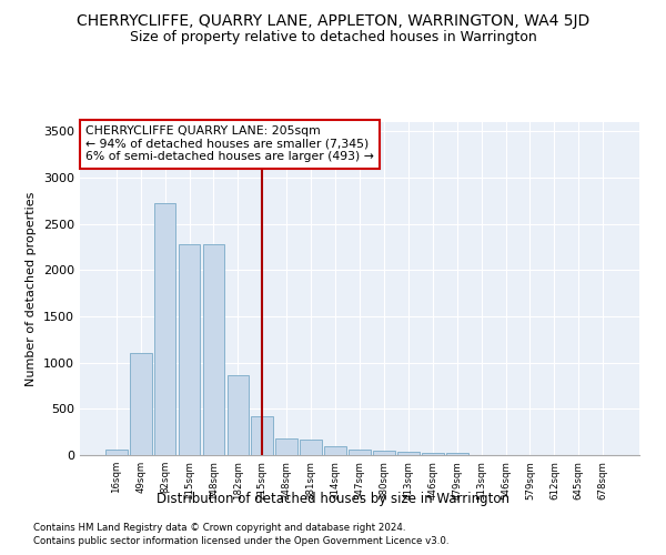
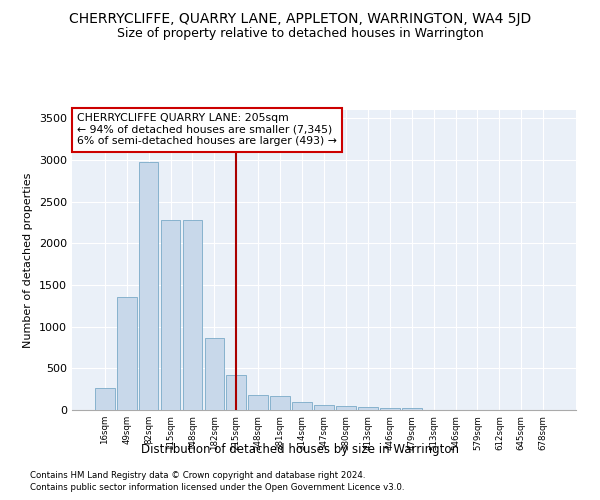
16sqm: 60 -> 260
49sqm: 1100 -> 1360
82sqm: 2730 -> 2980
